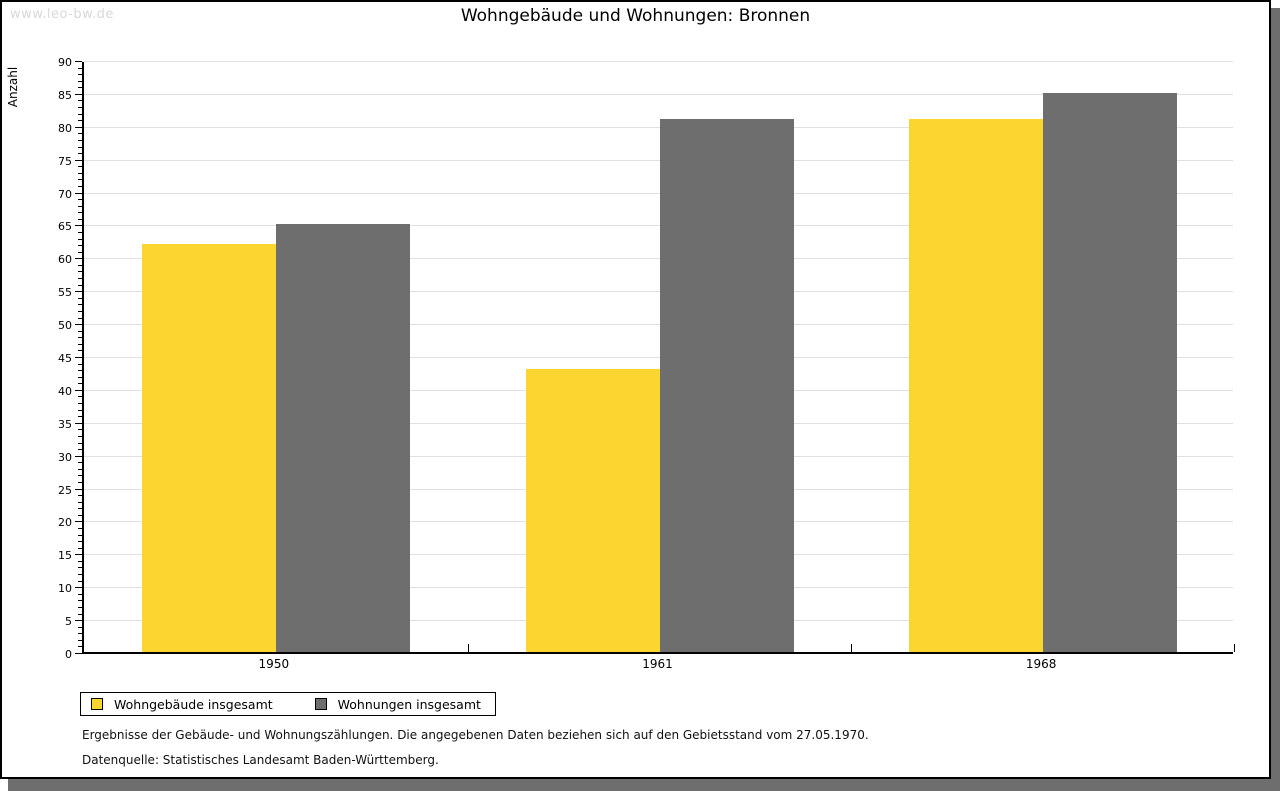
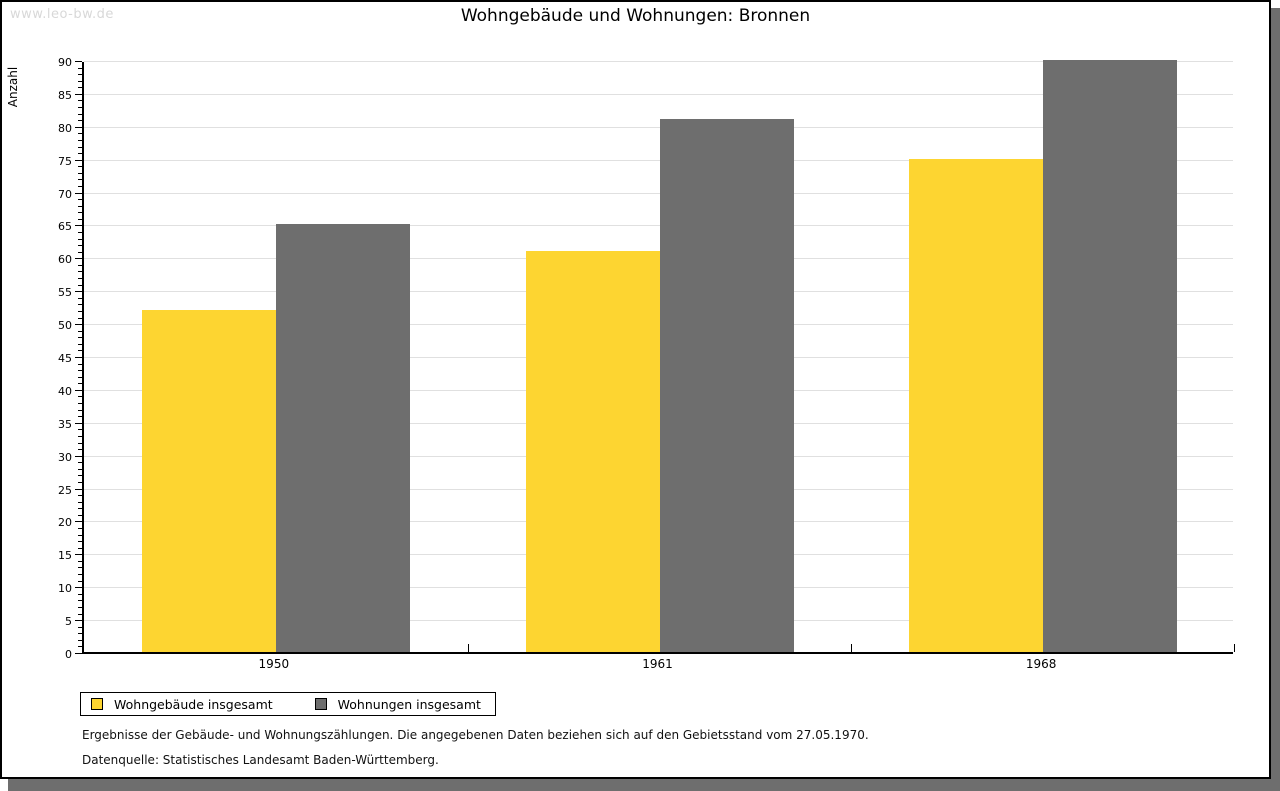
Wohngebäude insgesamt/1950: 62 -> 52
Wohngebäude insgesamt/1961: 43 -> 61
Wohngebäude insgesamt/1968: 81 -> 75
Wohnungen insgesamt/1968: 85 -> 90
